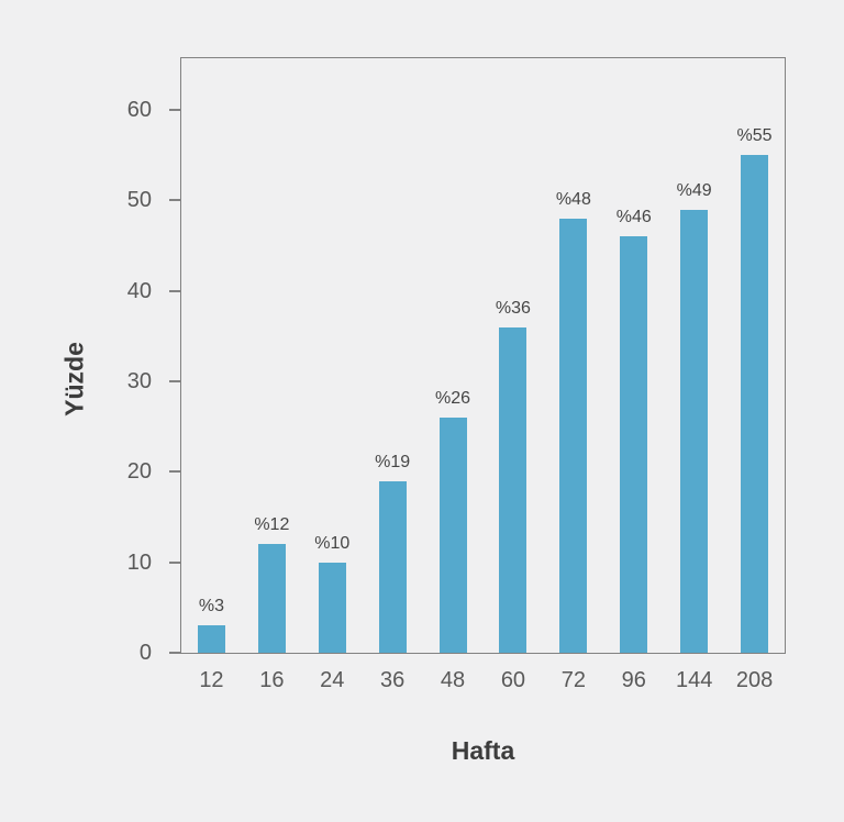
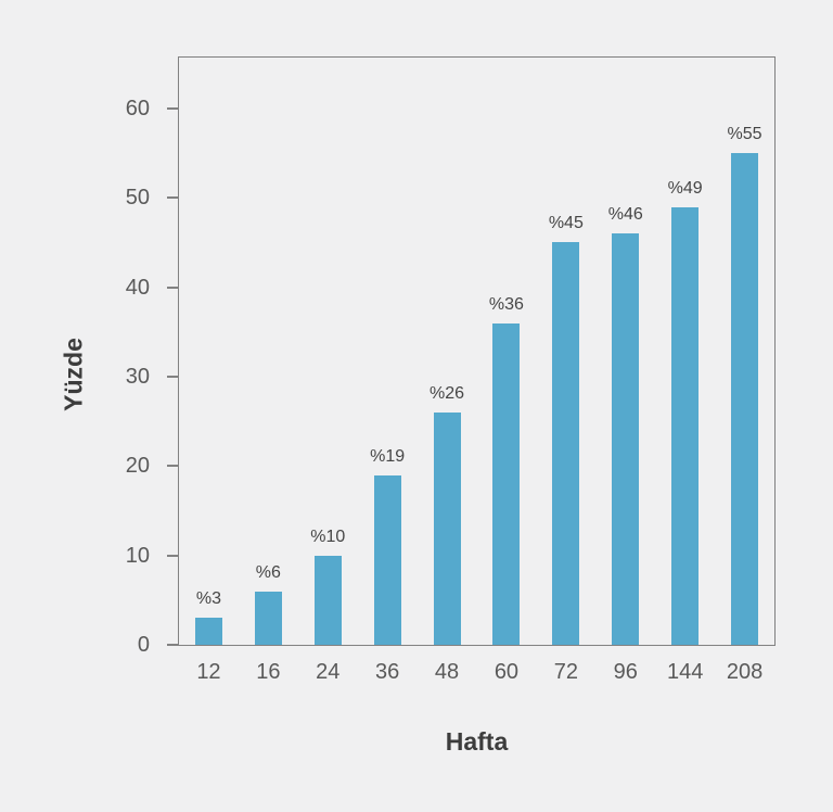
16: 12 -> 6
72: 48 -> 45
